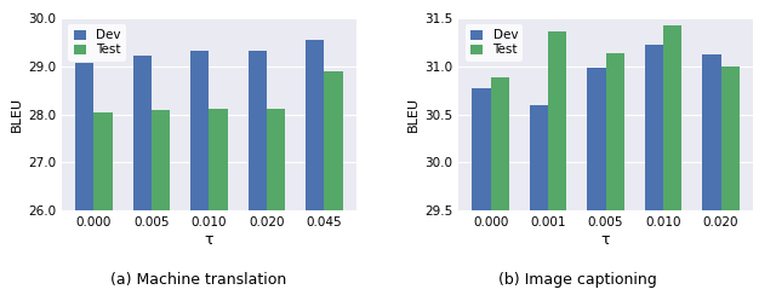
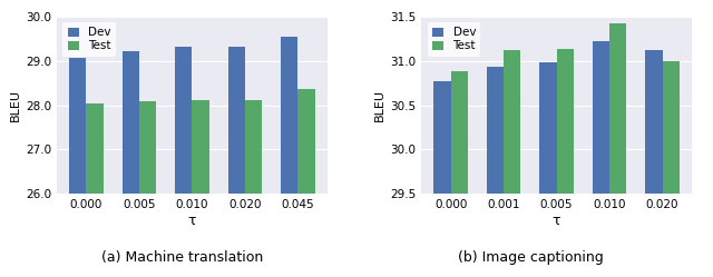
Test/0.045: 28.90 -> 28.37
Dev/0.001: 30.60 -> 30.93
Test/0.001: 31.36 -> 31.12
